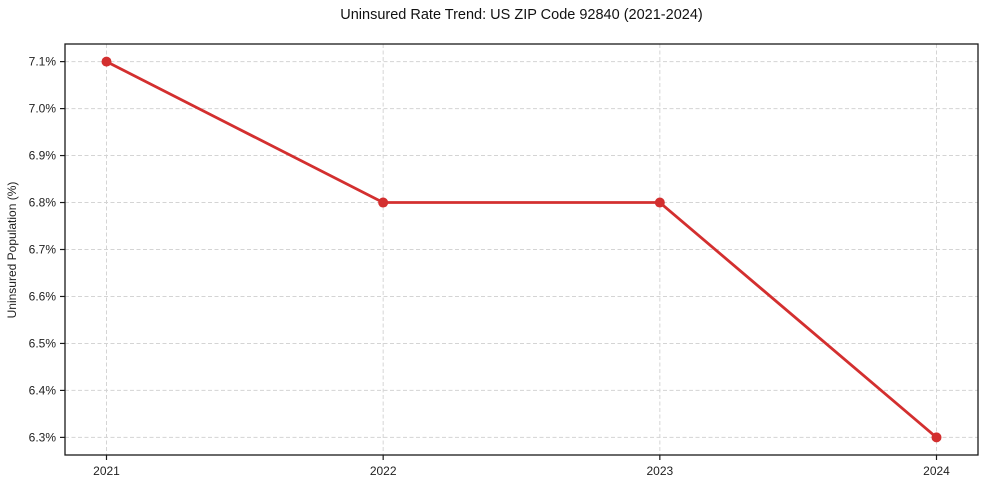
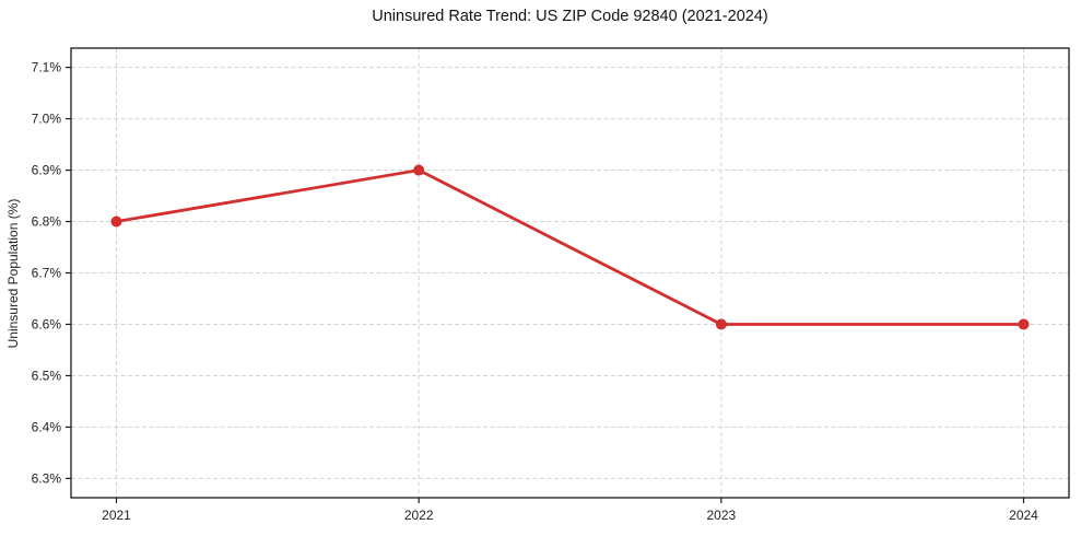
2021: 7.1% -> 6.8%
2022: 6.8% -> 6.9%
2023: 6.8% -> 6.6%
2024: 6.3% -> 6.6%
